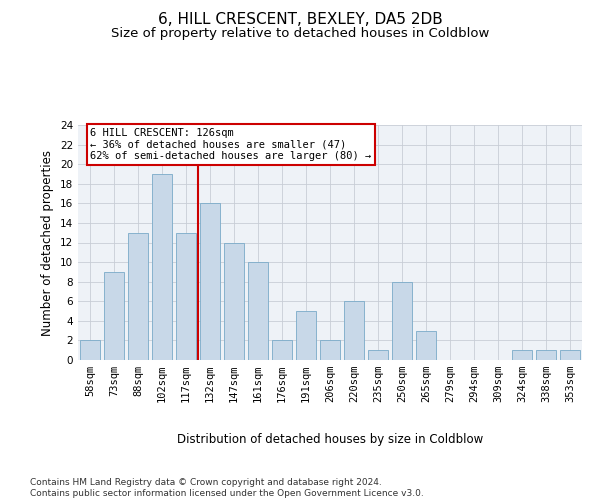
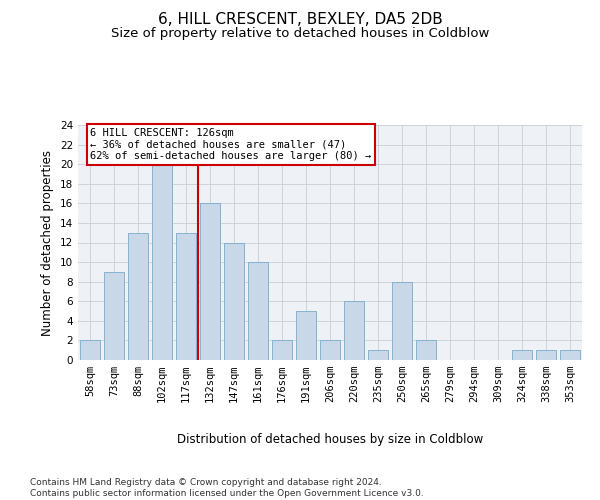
102sqm: 19 -> 20
265sqm: 3 -> 2
